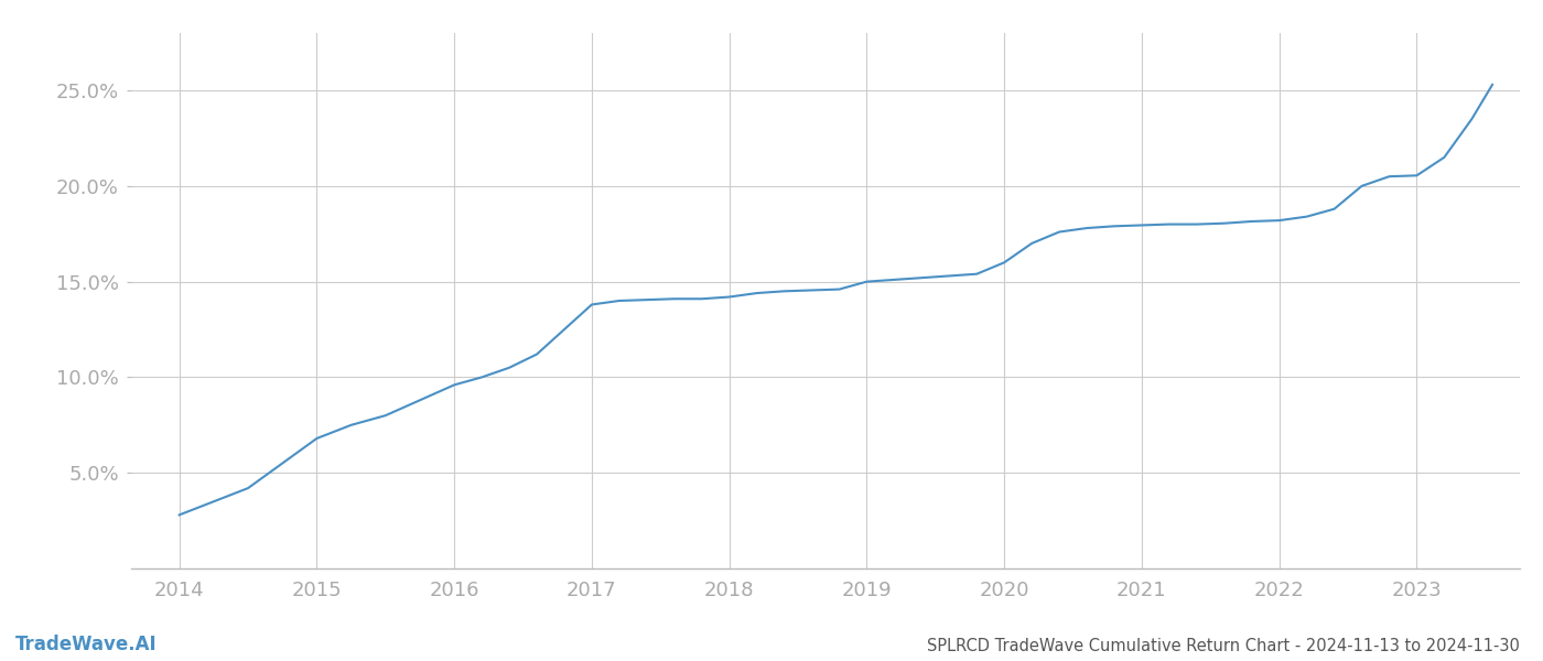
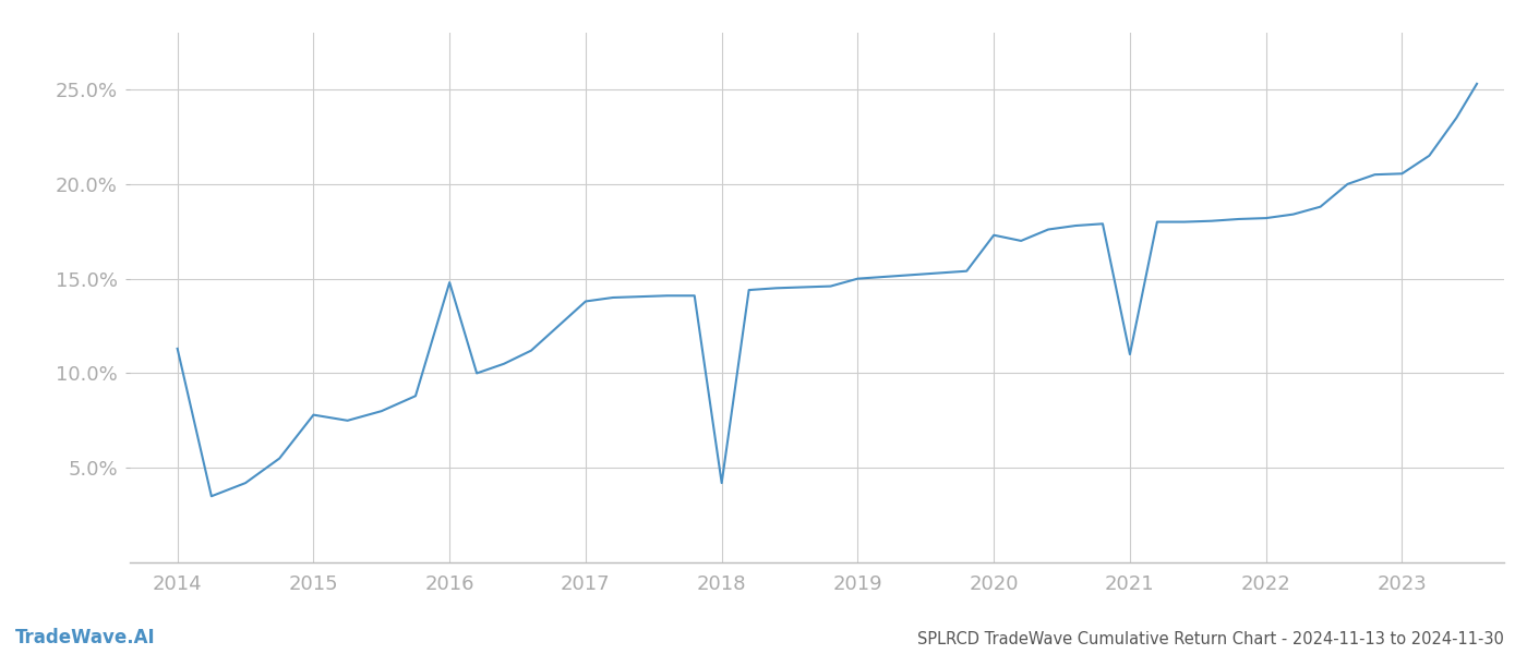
2014: 2.8% -> 11.3%
2015: 6.8% -> 7.8%
2016: 9.6% -> 14.8%
2018: 14.2% -> 4.2%
2020: 16.0% -> 17.3%
2021: 17.9% -> 11.0%
